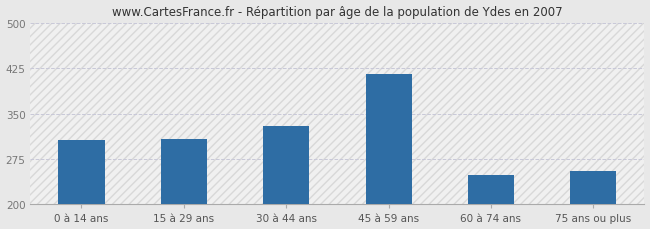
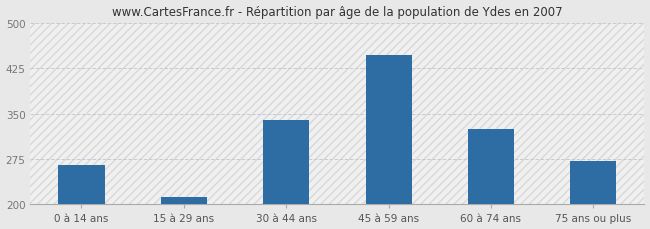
0 à 14 ans: 306 -> 265
15 à 29 ans: 308 -> 213
30 à 44 ans: 330 -> 340
45 à 59 ans: 416 -> 447
60 à 74 ans: 248 -> 325
75 ans ou plus: 256 -> 272
